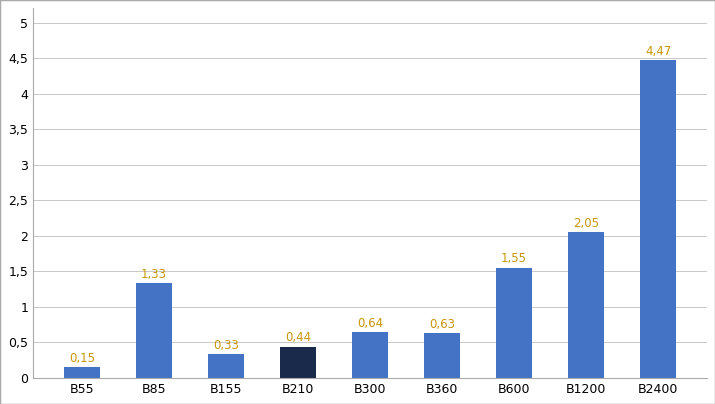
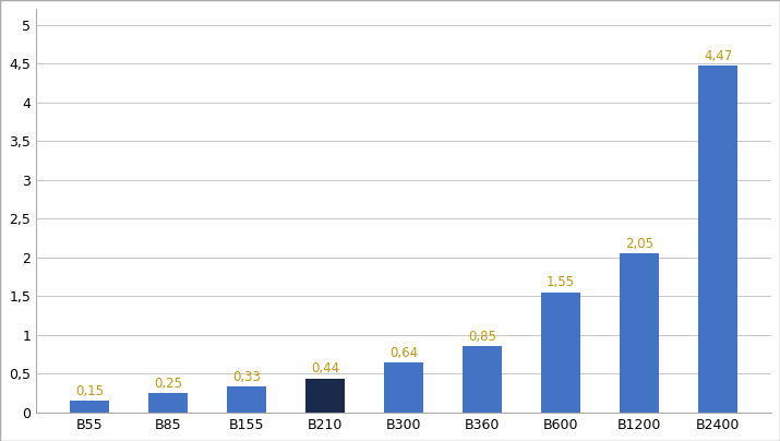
B85: 1,33 -> 0,25
B360: 0,63 -> 0,85
